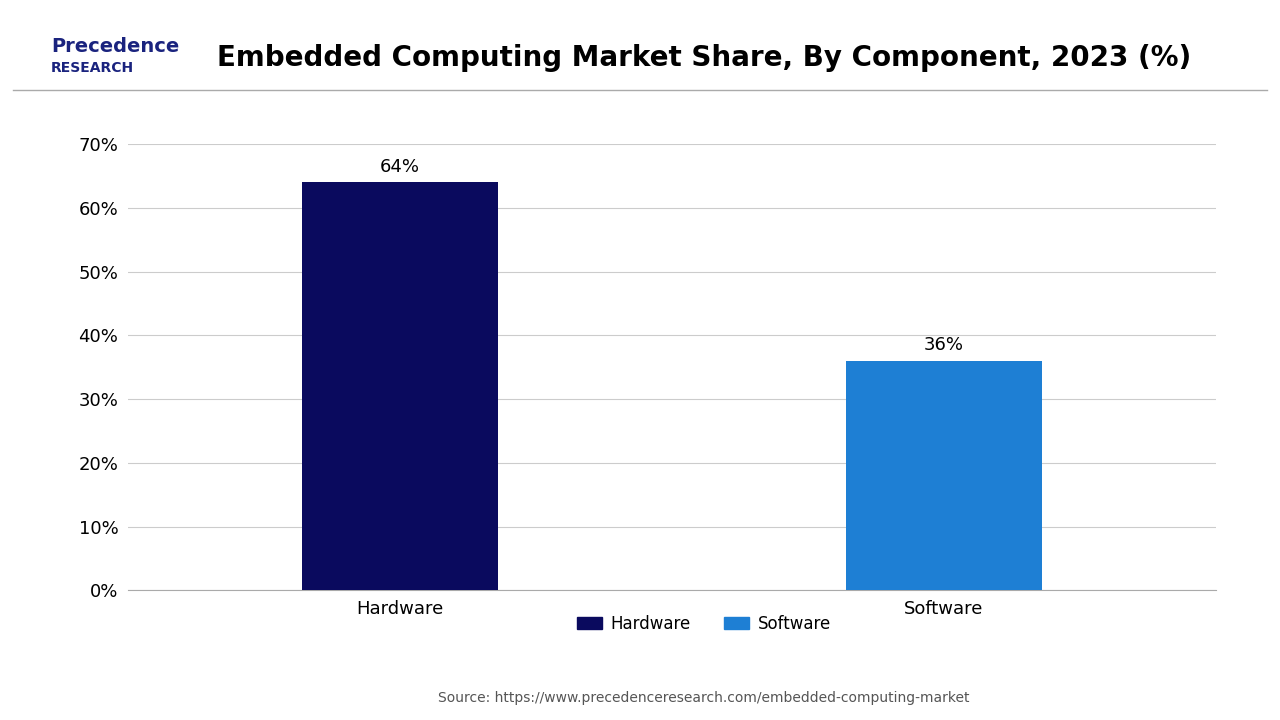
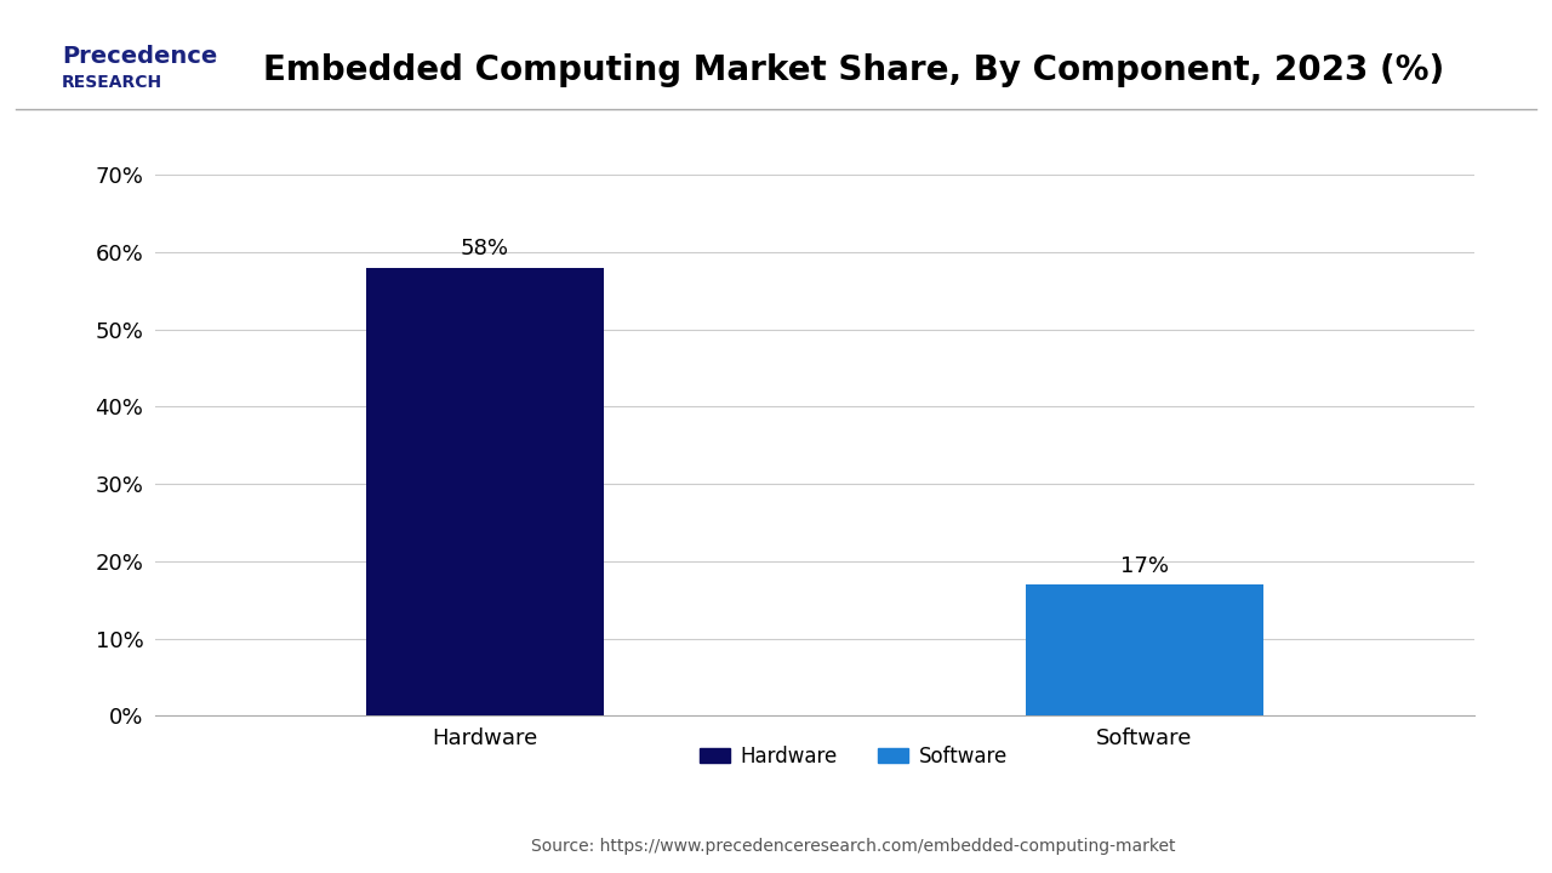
Hardware: 64% -> 58%
Software: 36% -> 17%
